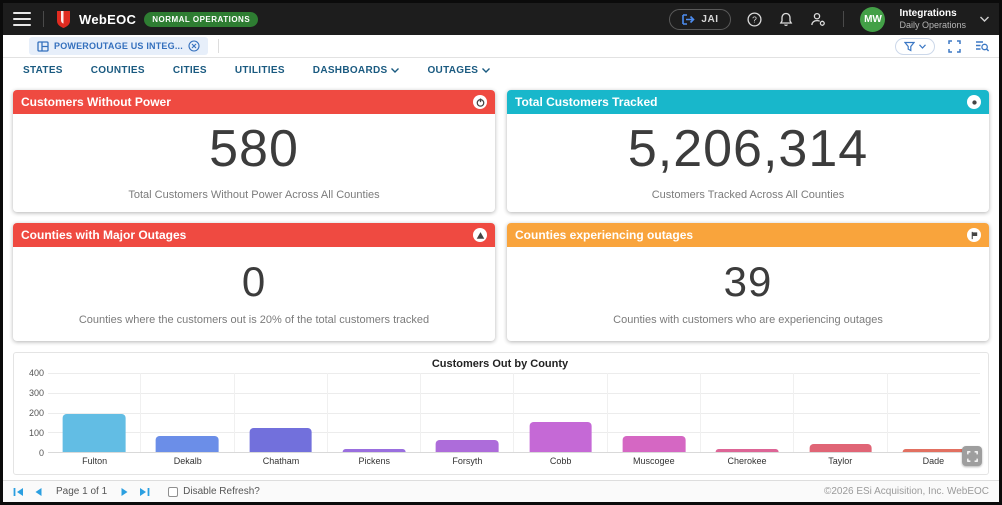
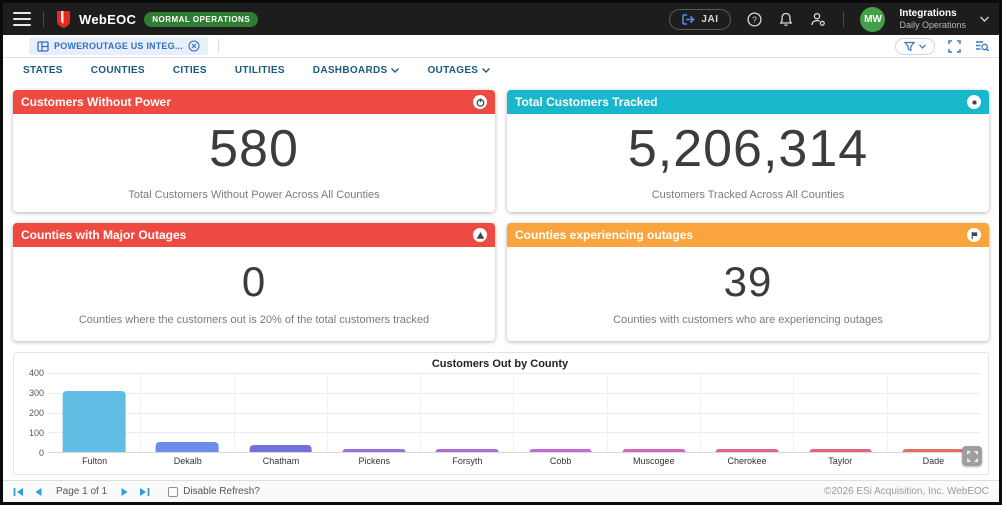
Fulton: 190 -> 310
Dekalb: 80 -> 50
Chatham: 120 -> 40
Forsyth: 60 -> 10
Cobb: 150 -> 10
Muscogee: 80 -> 10
Taylor: 40 -> 10
